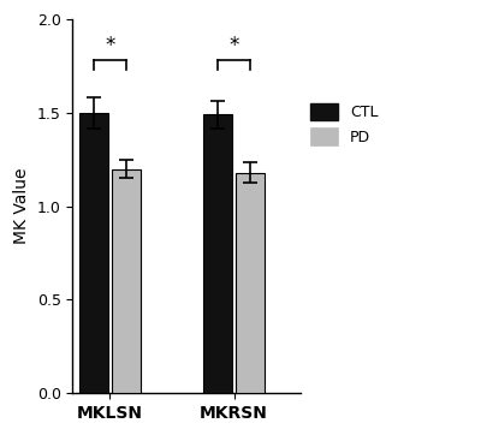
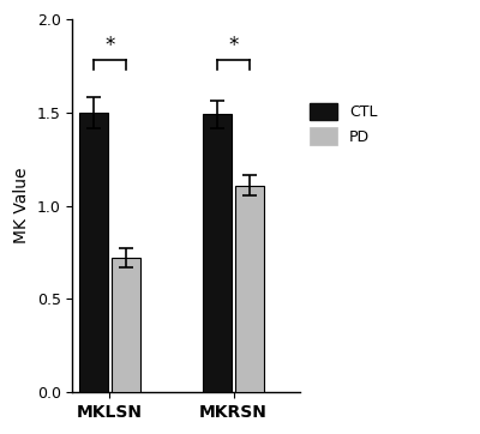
PD/MKLSN: 1.20 -> 0.72
PD/MKRSN: 1.18 -> 1.11
